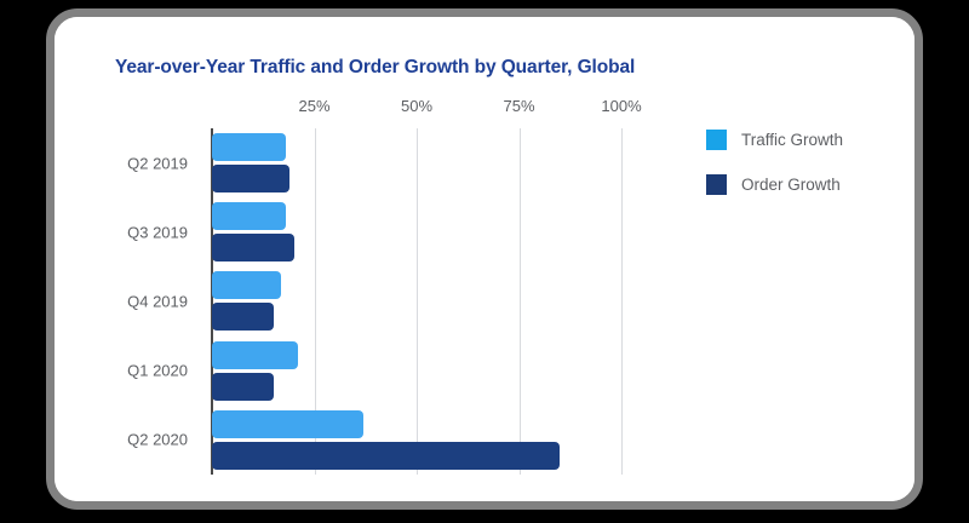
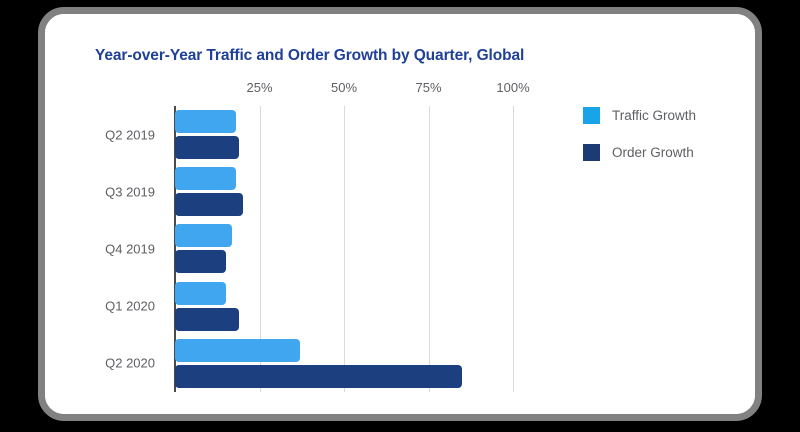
Traffic Growth/Q1 2020: 21% -> 15%
Order Growth/Q1 2020: 15% -> 19%
